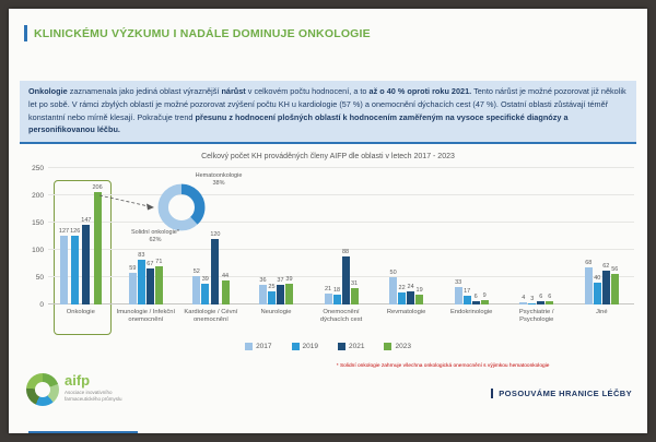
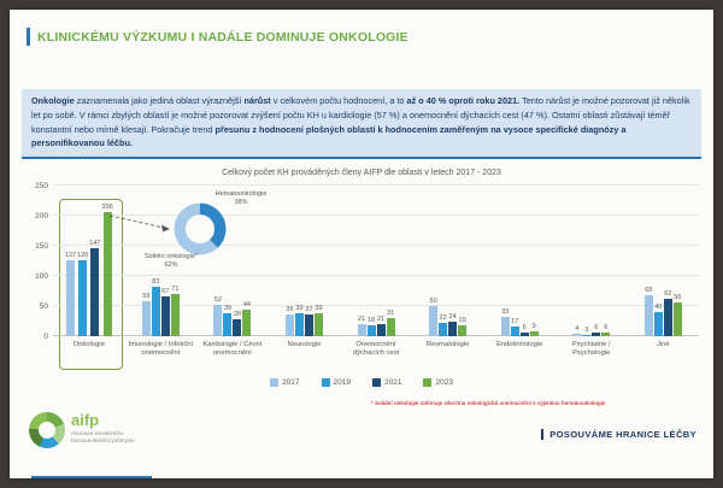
2021/Kardiologie / Cévní onemocnění: 120 -> 28
2019/Neurologie: 25 -> 39
2021/Onemocnění dýchacích cest: 88 -> 21
